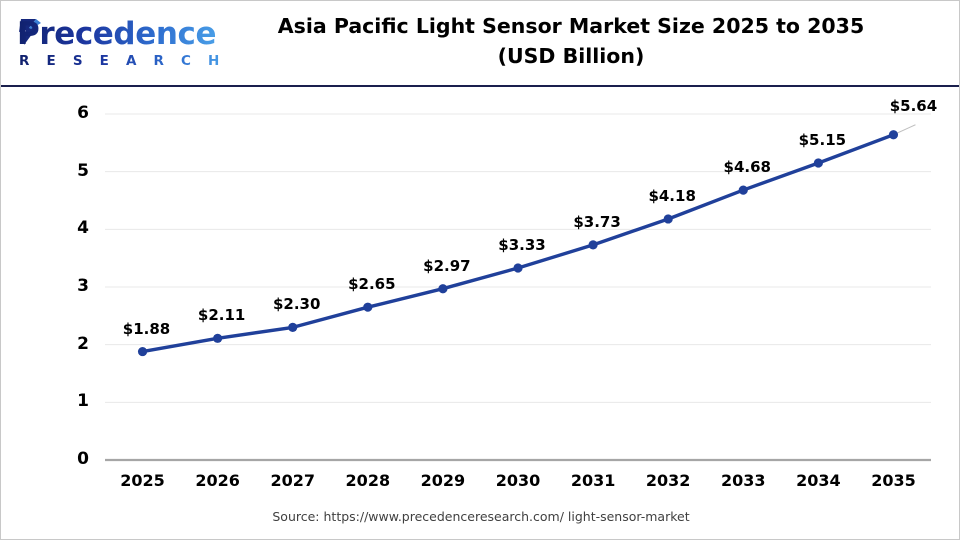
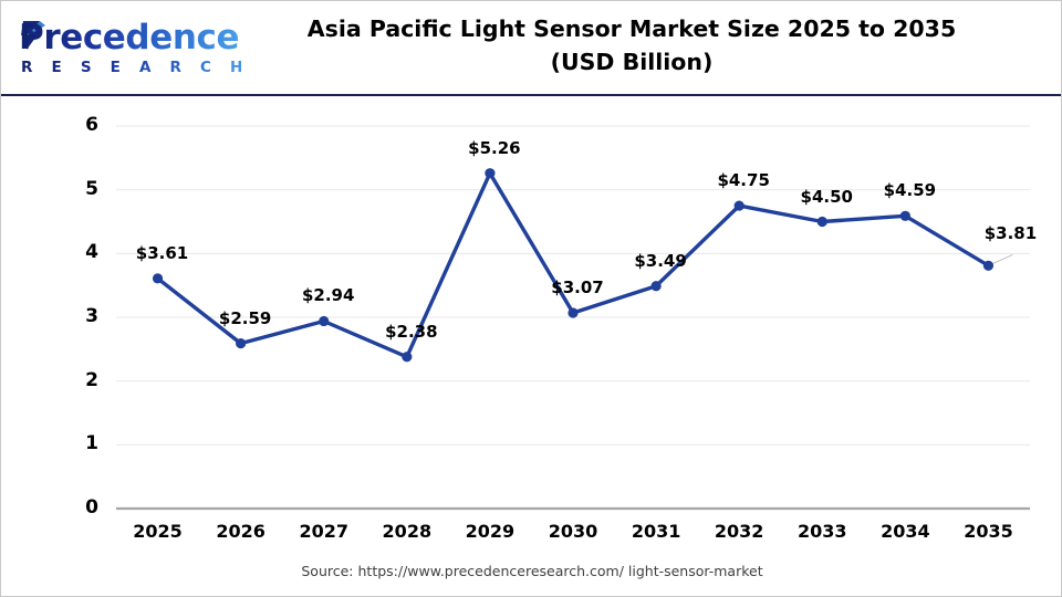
2025: $1.88 -> $3.61
2026: $2.11 -> $2.59
2027: $2.30 -> $2.94
2028: $2.65 -> $2.38
2029: $2.97 -> $5.26
2030: $3.33 -> $3.07
2031: $3.73 -> $3.49
2032: $4.18 -> $4.75
2033: $4.68 -> $4.50
2034: $5.15 -> $4.59
2035: $5.64 -> $3.81
